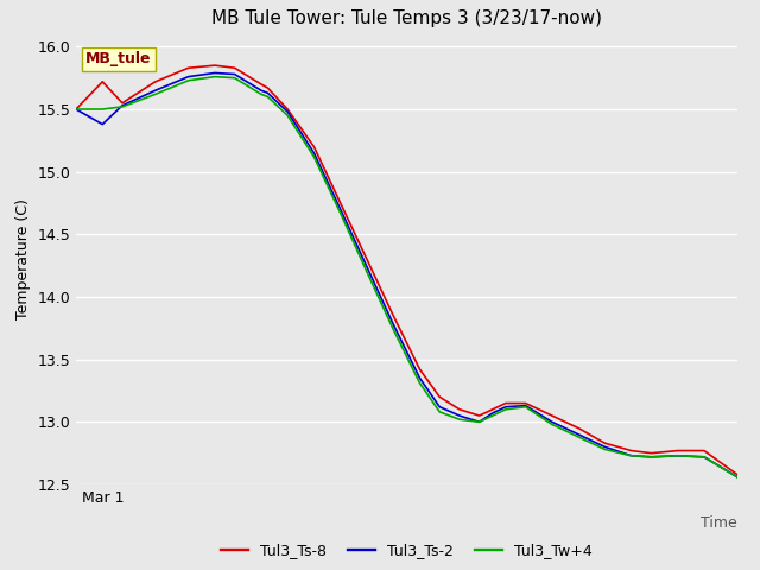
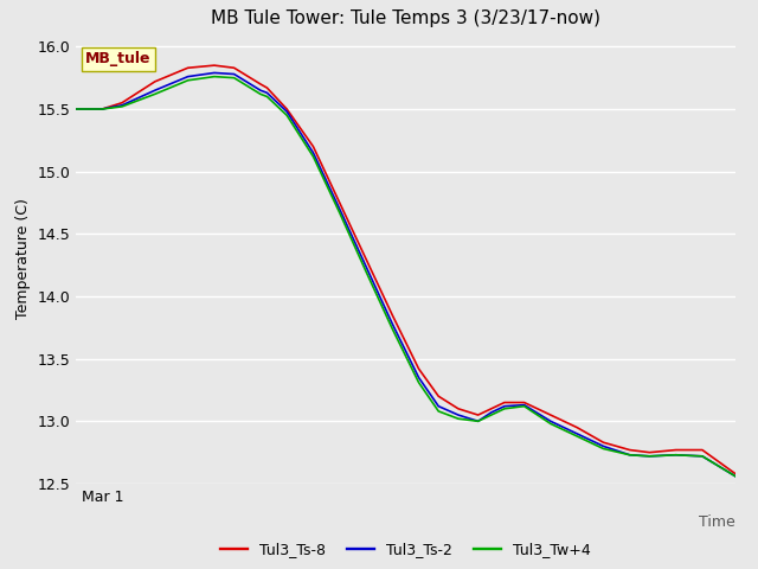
Tul3_Ts-8/Mar 1: 15.72 -> 15.50
Tul3_Ts-2/Mar 1: 15.38 -> 15.50
